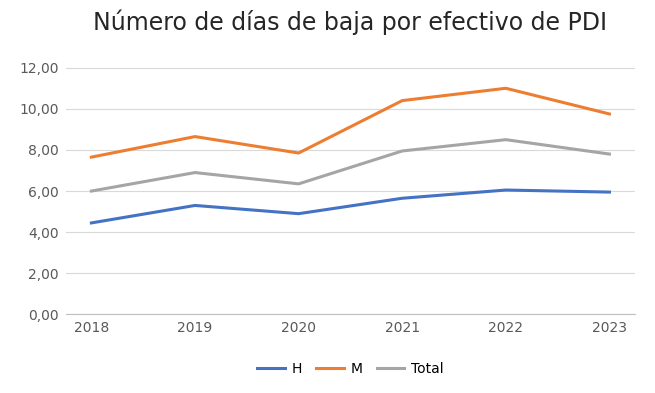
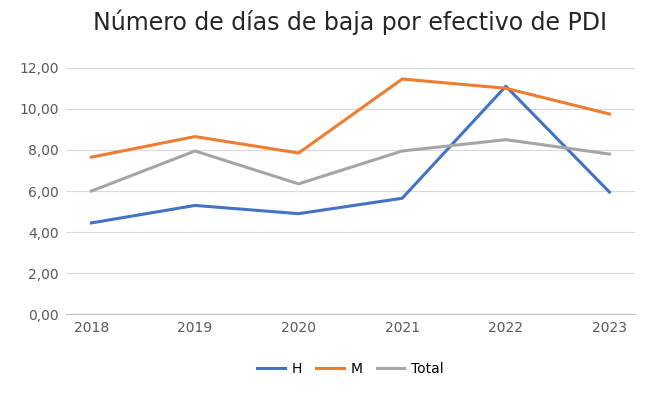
Total/2019: 6,90 -> 7,95
M/2021: 10,40 -> 11,45
H/2022: 6,05 -> 11,10
